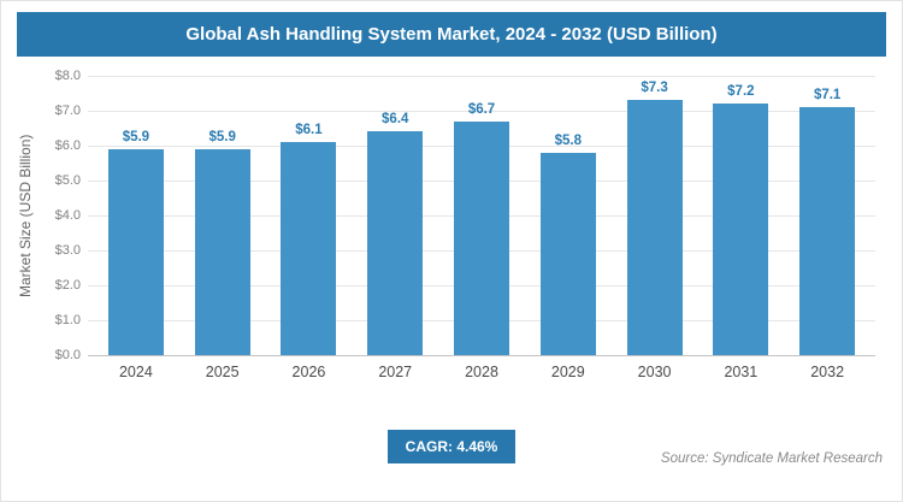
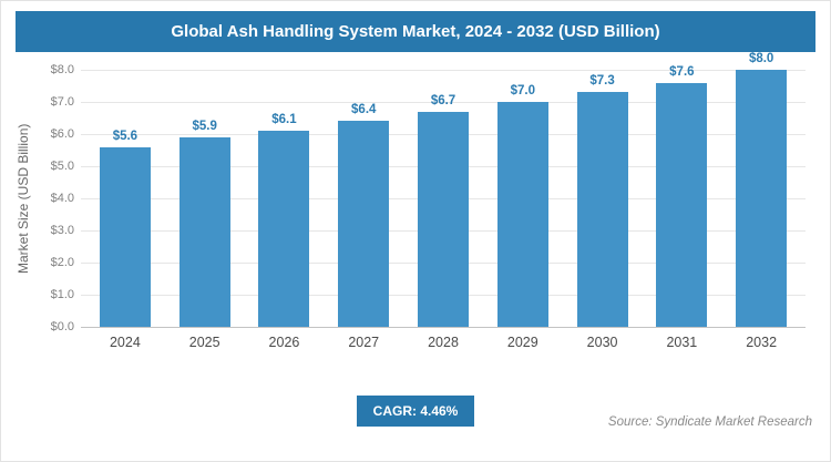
2024: $5.9 -> $5.6
2029: $5.8 -> $7.0
2031: $7.2 -> $7.6
2032: $7.1 -> $8.0
